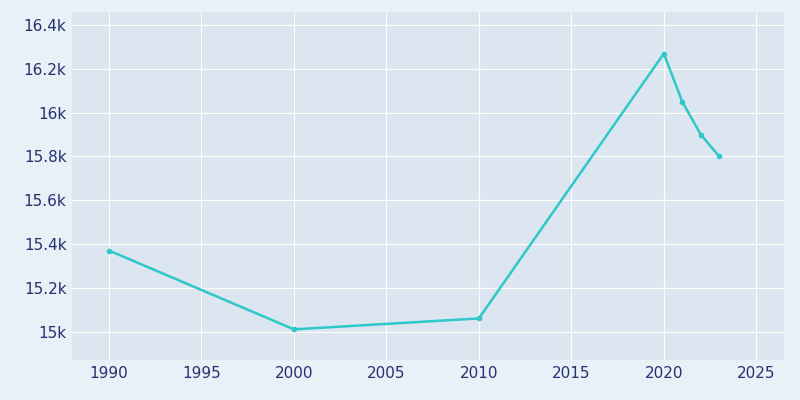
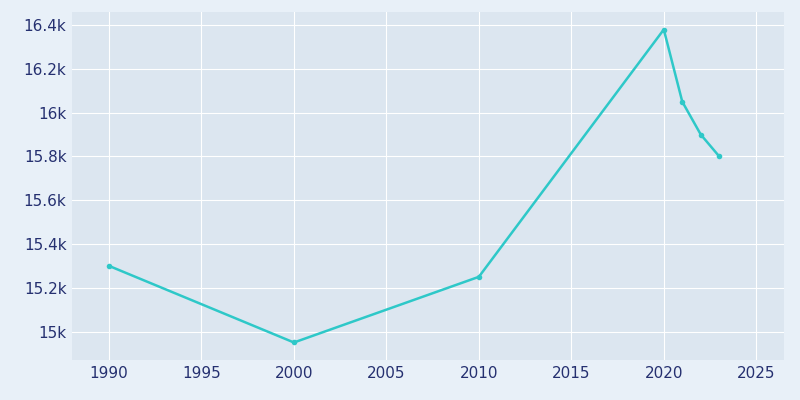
1990: 15.37k -> 15.30k
2000: 15.01k -> 14.95k
2010: 15.06k -> 15.25k
2020: 16.27k -> 16.38k
